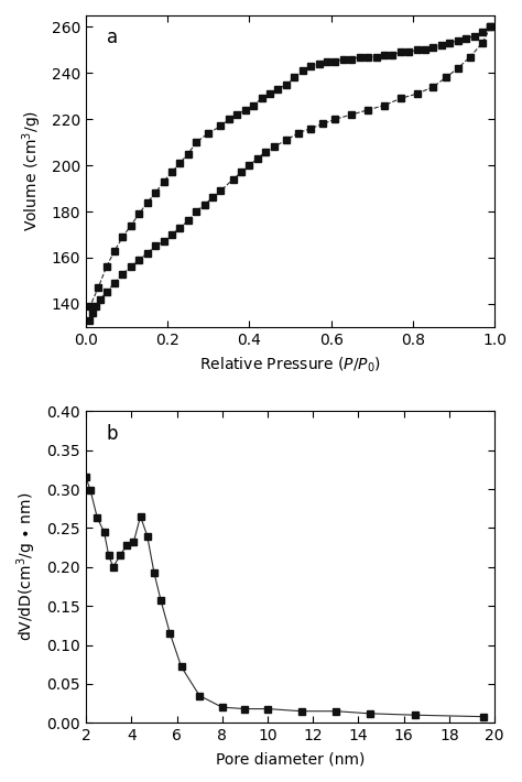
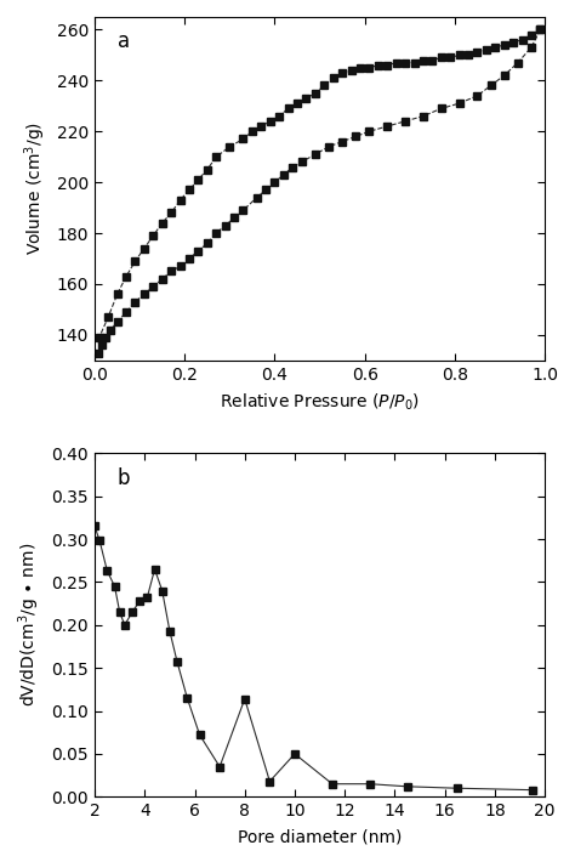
8: 0.020 -> 0.114
10: 0.018 -> 0.050
